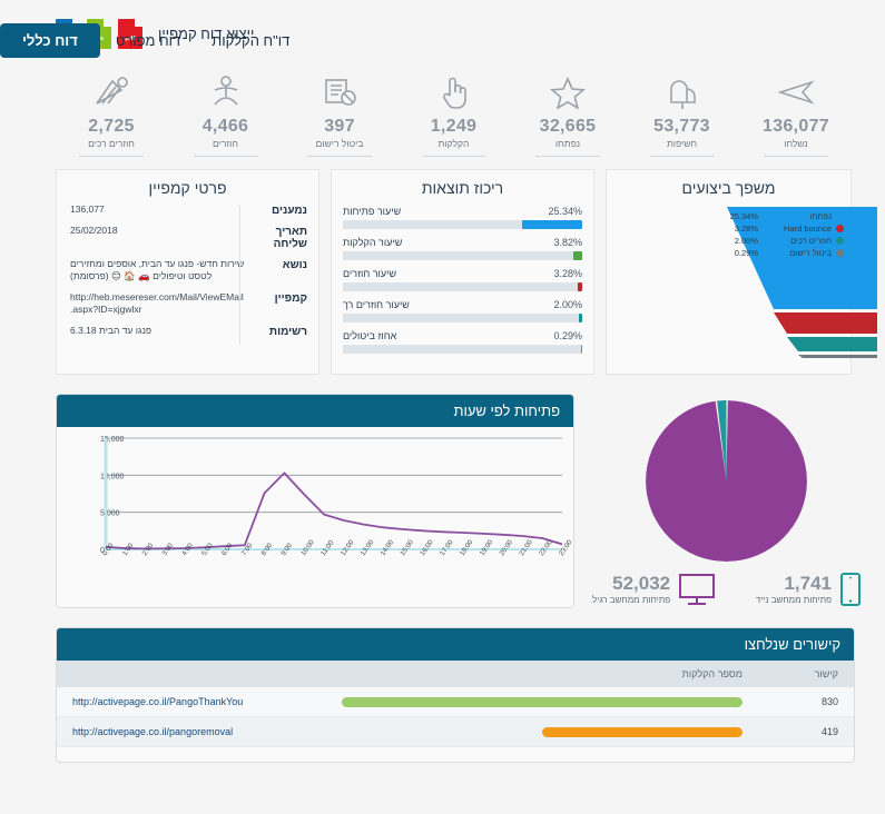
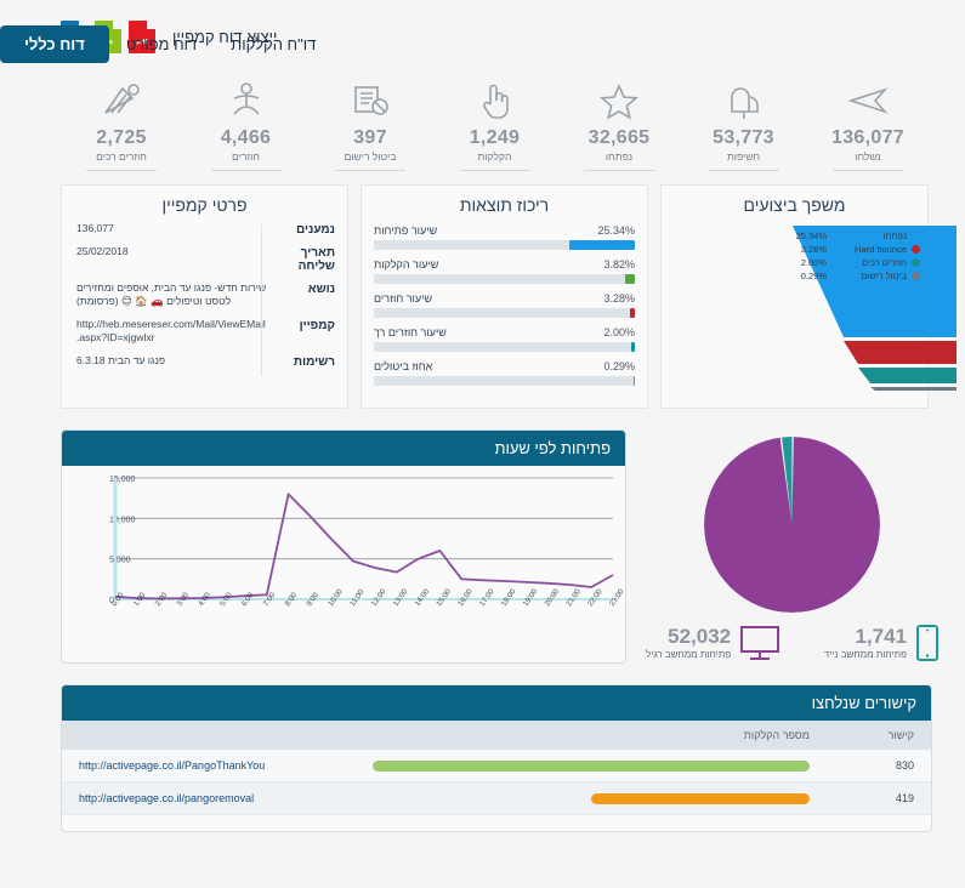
8:00: 8000 -> 13000
14:00: 3000 -> 5000
15:00: 3000 -> 6000
23:00: 1000 -> 3000
